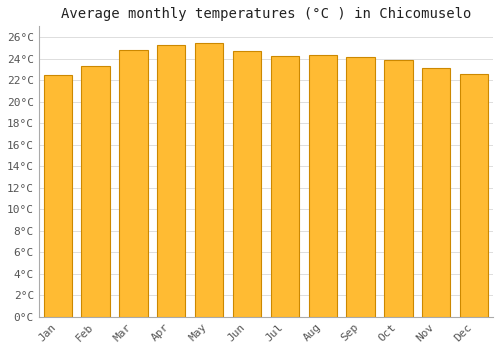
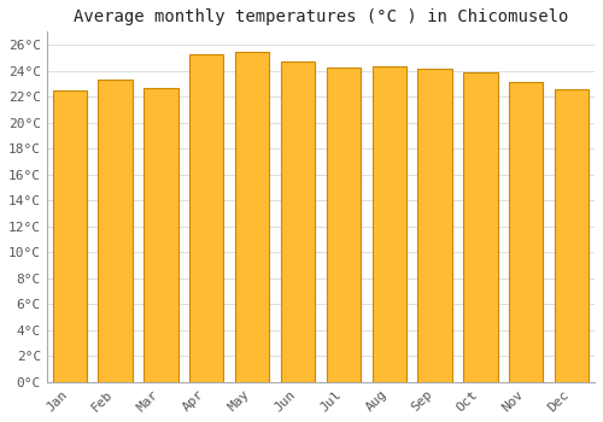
Mar: 24.8°C -> 22.7°C
